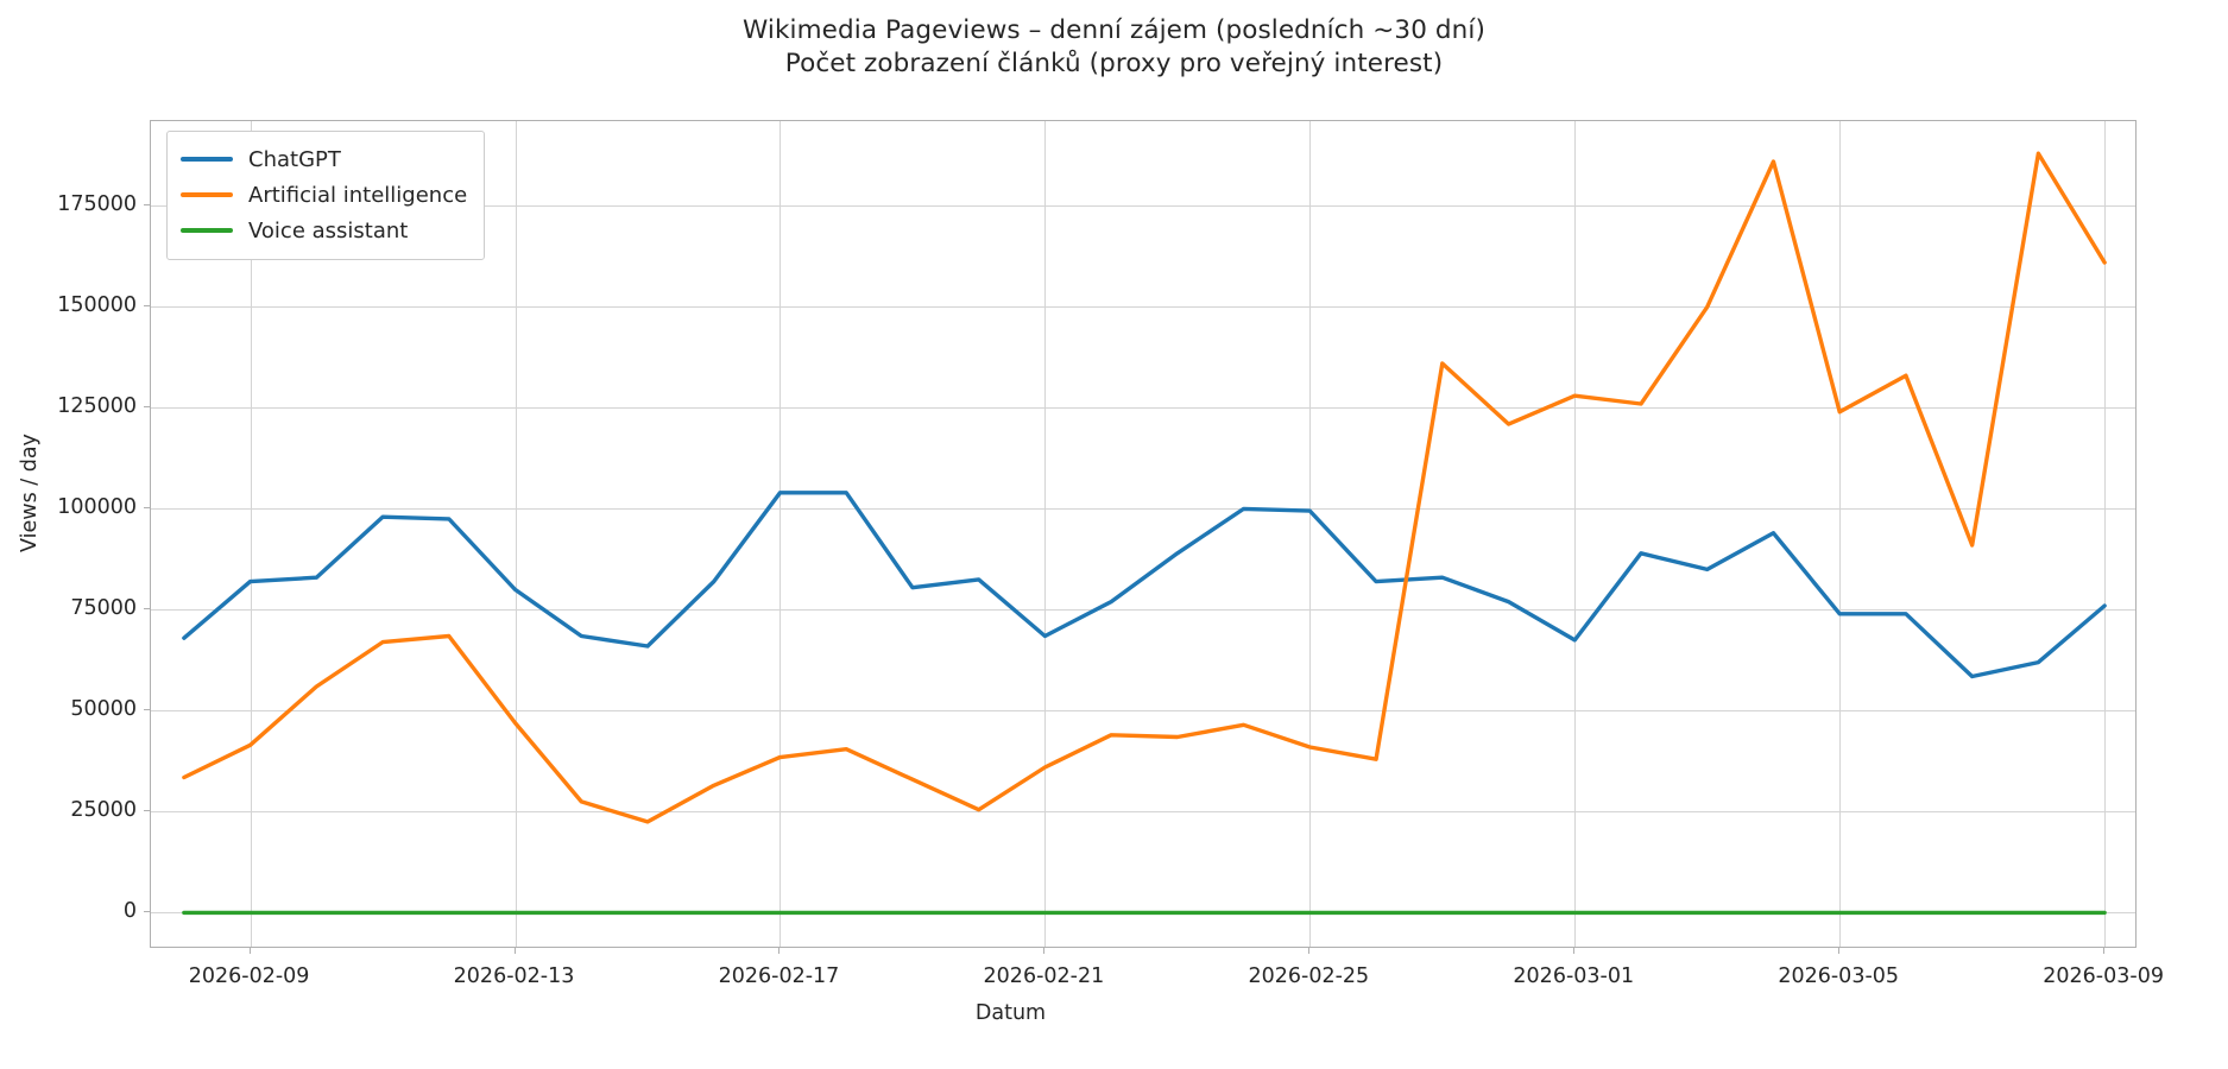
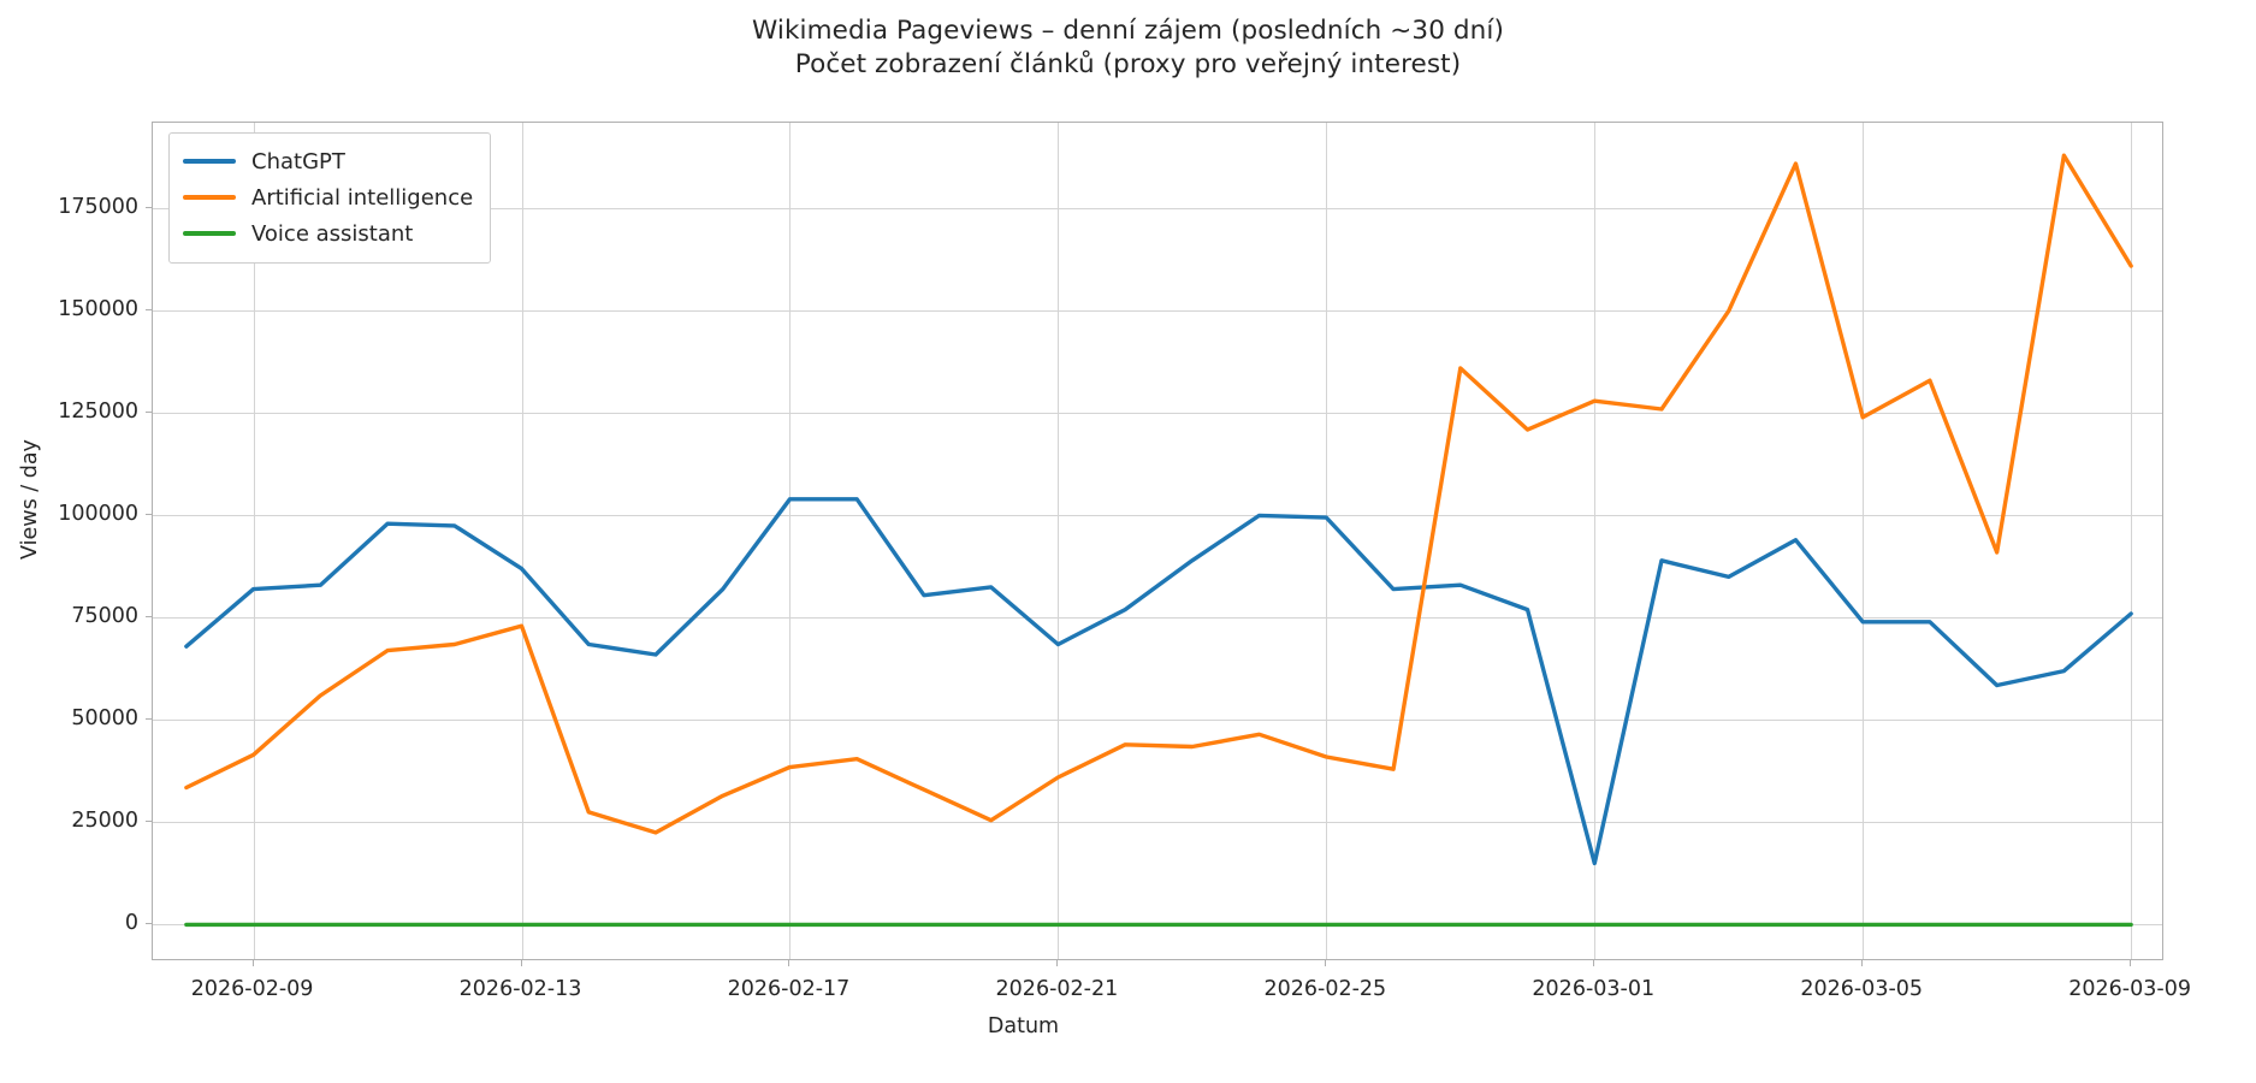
ChatGPT/2026-02-13: 80000 -> 87000
Artificial intelligence/2026-02-13: 47000 -> 73000
ChatGPT/2026-03-01: 68000 -> 15000
